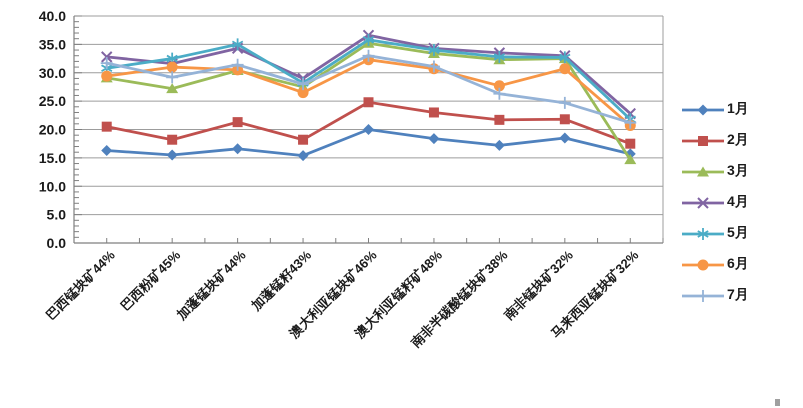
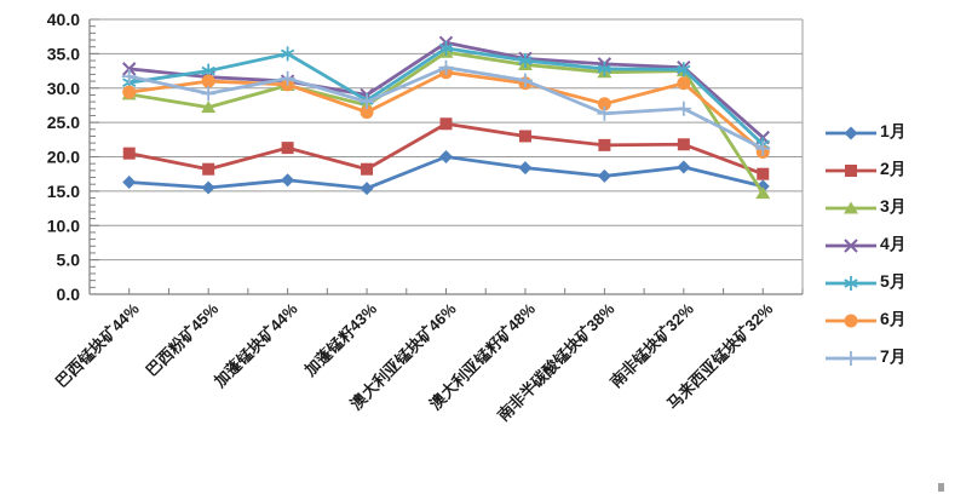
4月/加蓬锰块矿44%: 34 -> 31
7月/南非锰块矿32%: 25 -> 27
